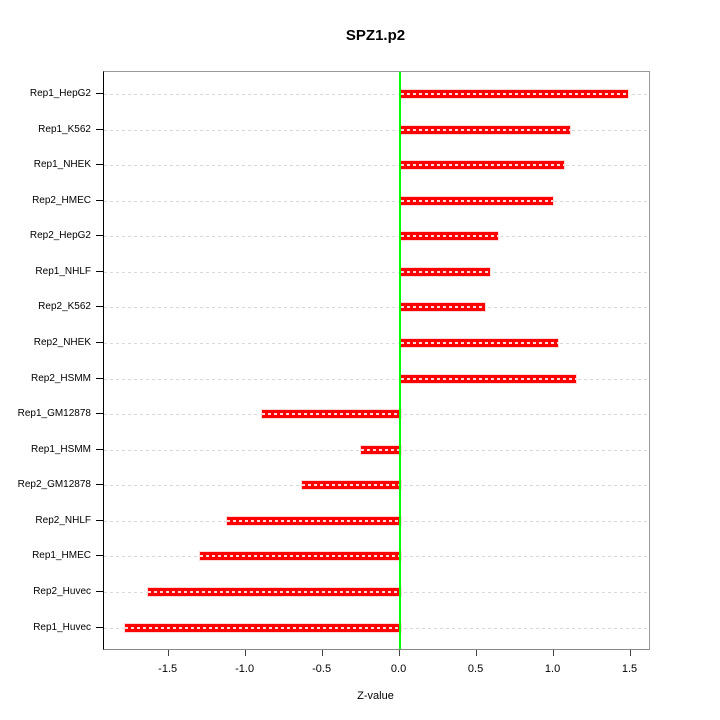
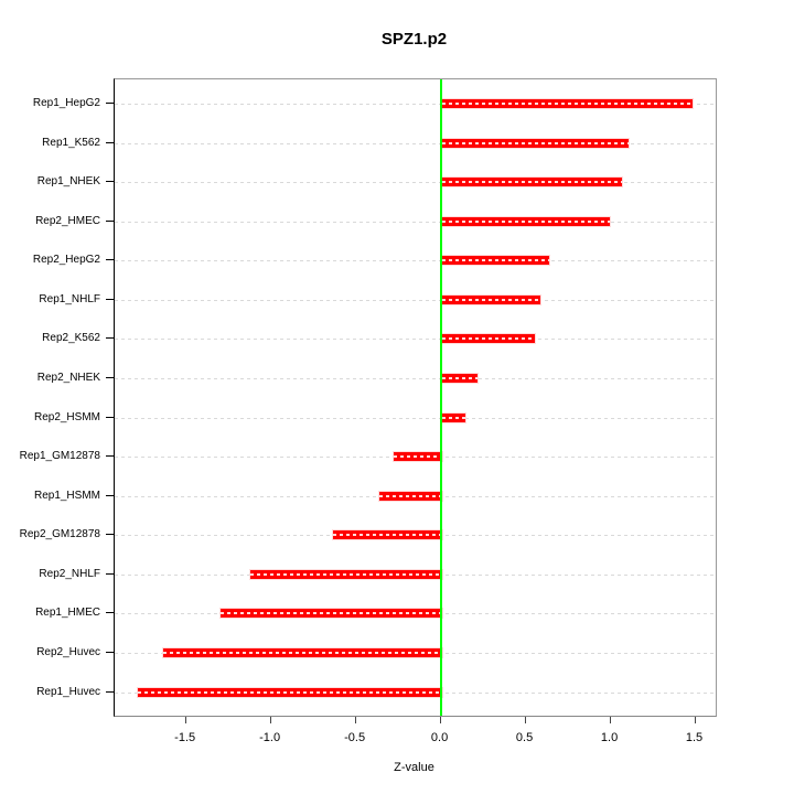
Rep2_NHEK: 1.02 -> 0.21
Rep2_HSMM: 1.14 -> 0.14
Rep1_GM12878: -0.90 -> -0.28
Rep1_HSMM: -0.26 -> -0.37
